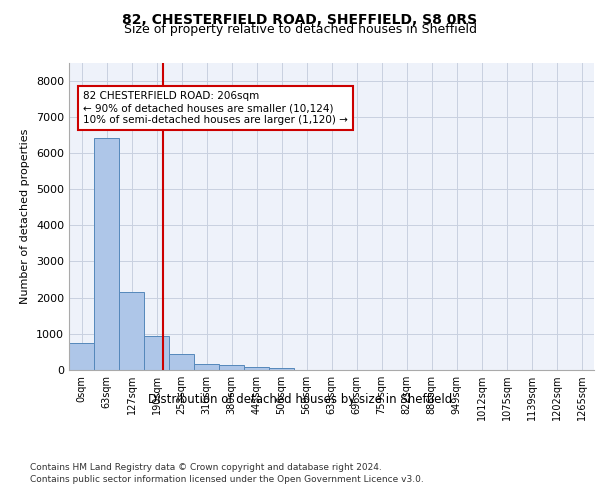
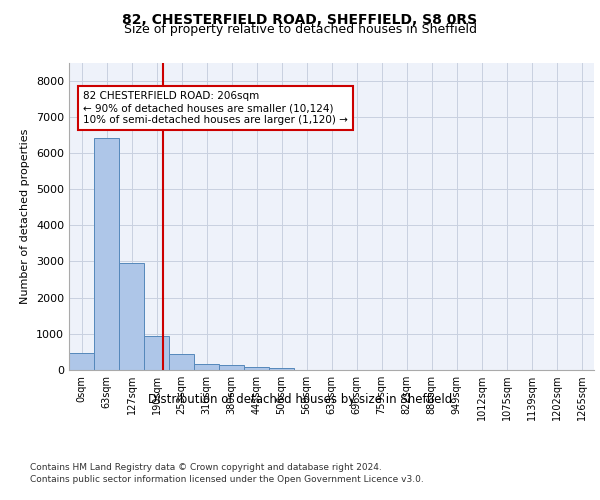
0sqm: 750 -> 480
127sqm: 2150 -> 2950
